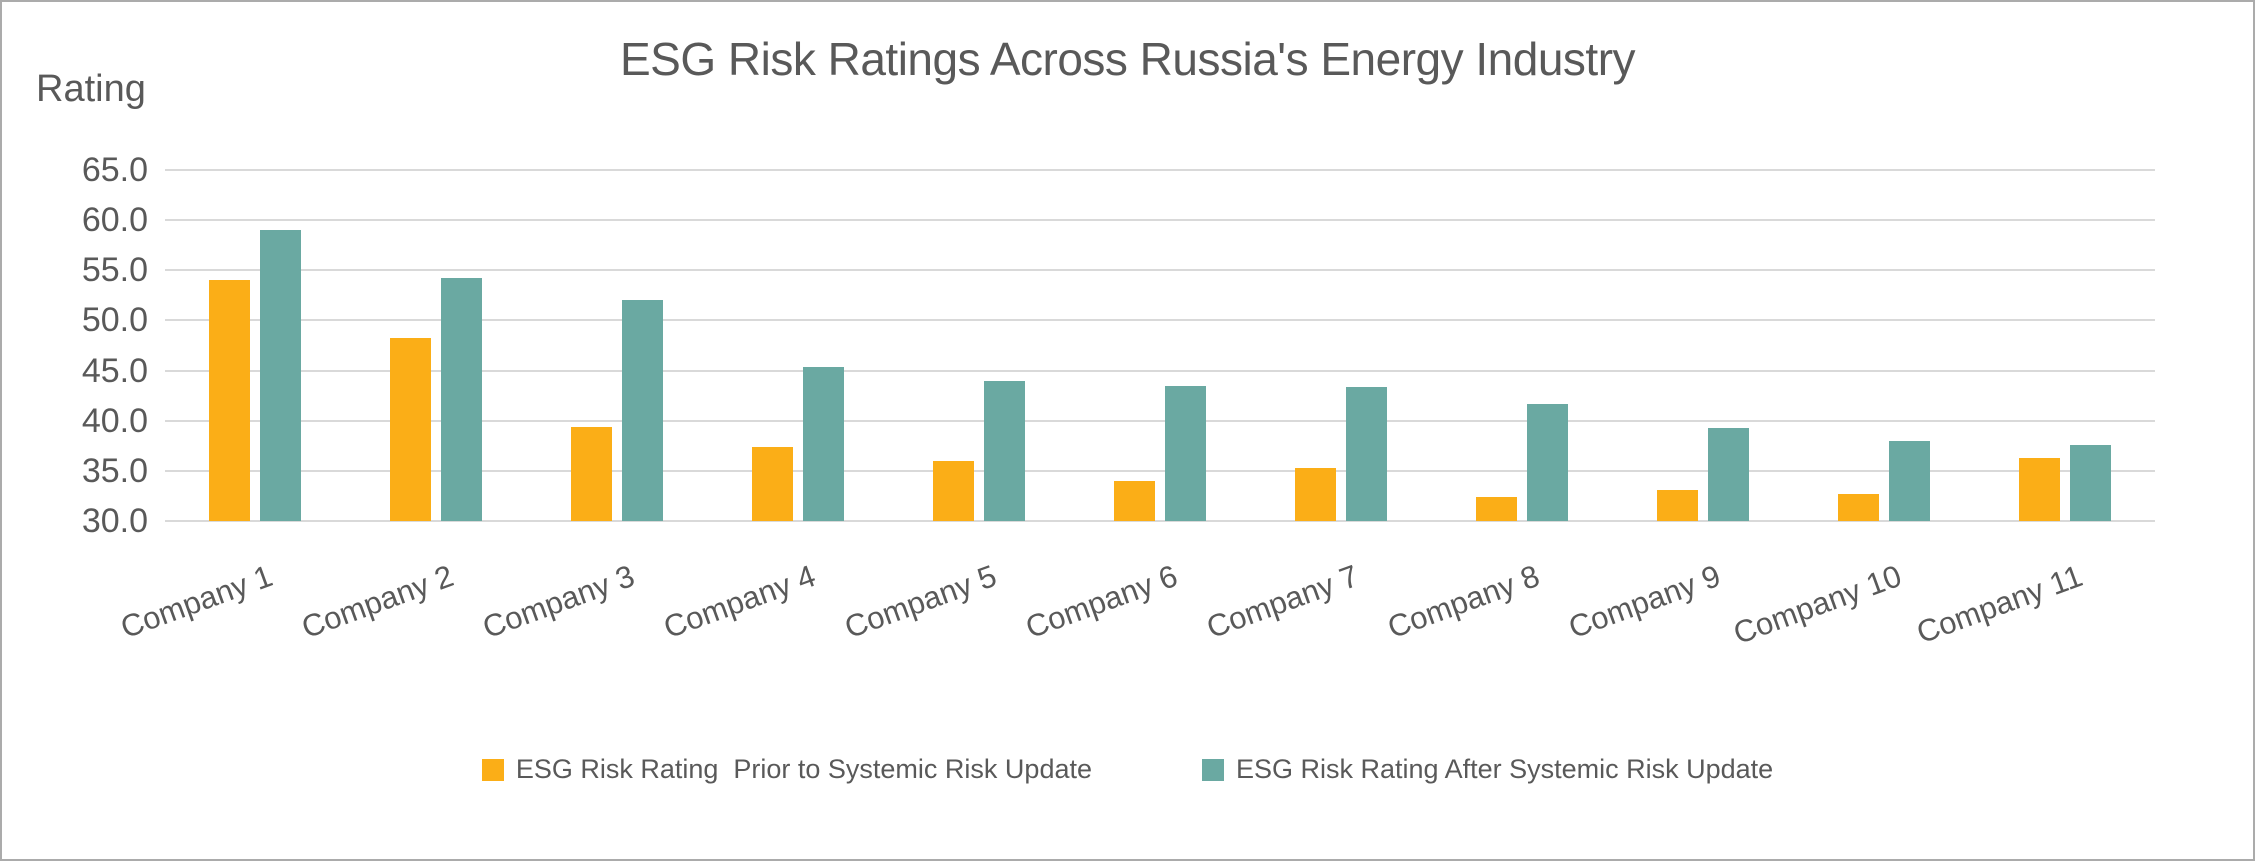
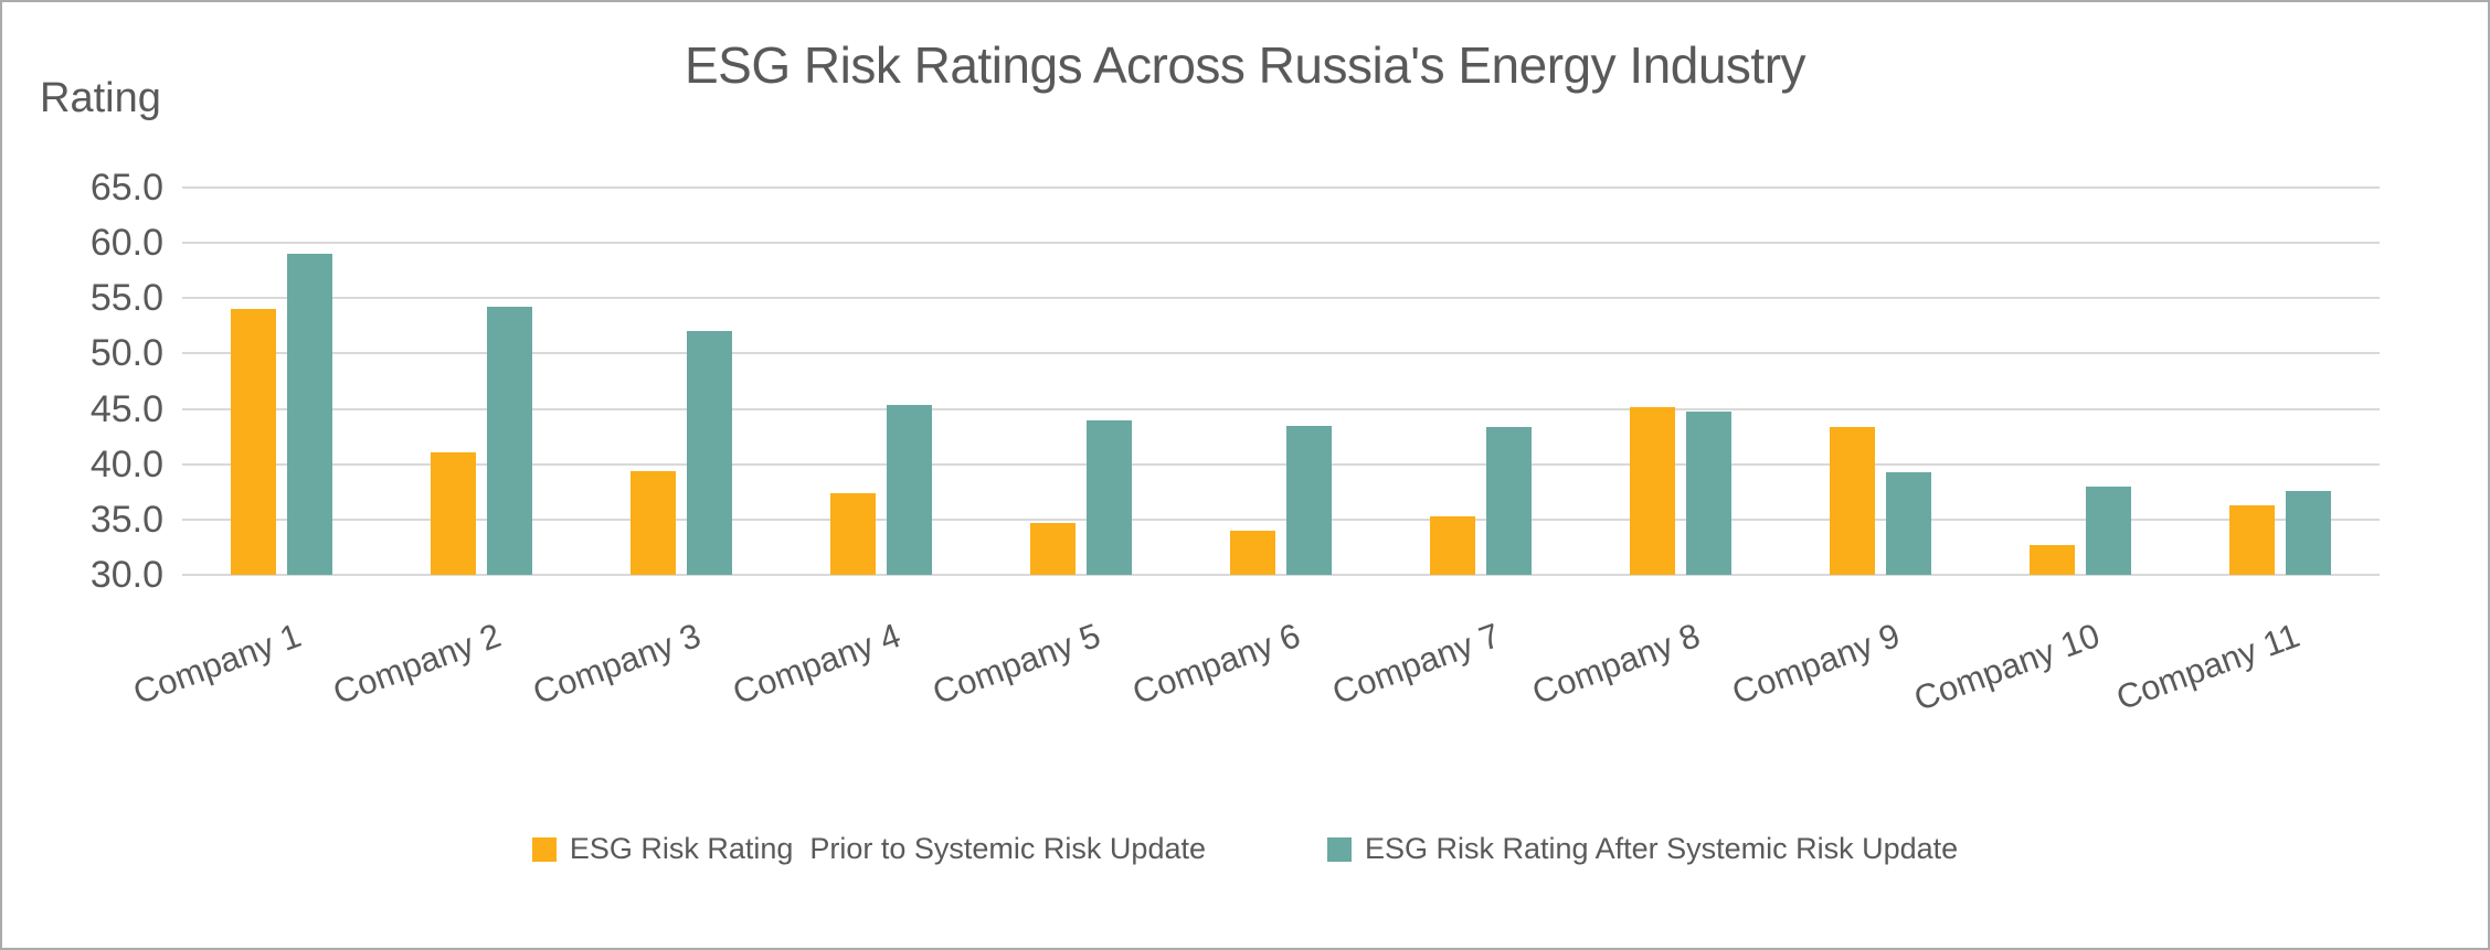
ESG Risk Rating Prior to Systemic Risk Update/Company 2: 48.2 -> 41.1
ESG Risk Rating Prior to Systemic Risk Update/Company 5: 36.0 -> 34.7
ESG Risk Rating Prior to Systemic Risk Update/Company 8: 32.4 -> 45.2
ESG Risk Rating After Systemic Risk Update/Company 8: 41.7 -> 44.8
ESG Risk Rating Prior to Systemic Risk Update/Company 9: 33.1 -> 43.4
